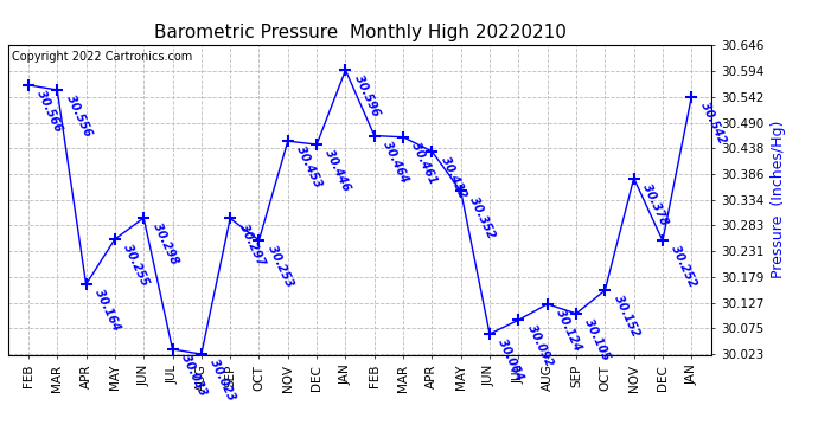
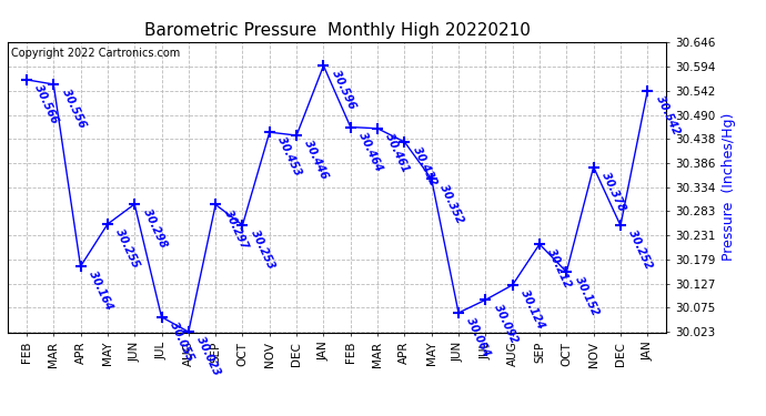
JUL: 30.033 -> 30.055
SEP: 30.105 -> 30.212
